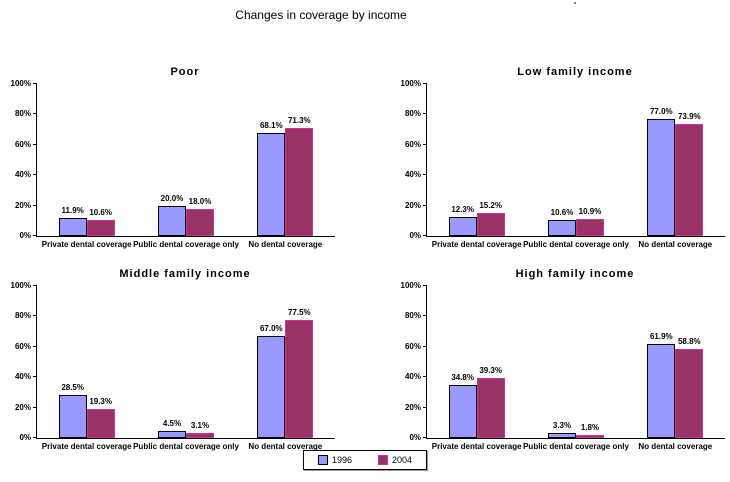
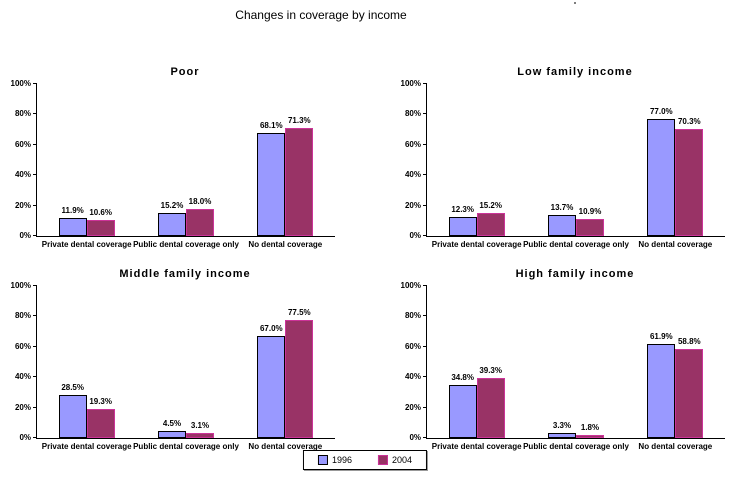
Poor/1996/Public dental coverage only: 20.0% -> 15.2%
Low family income/1996/Public dental coverage only: 10.6% -> 13.7%
Low family income/2004/No dental coverage: 73.9% -> 70.3%
